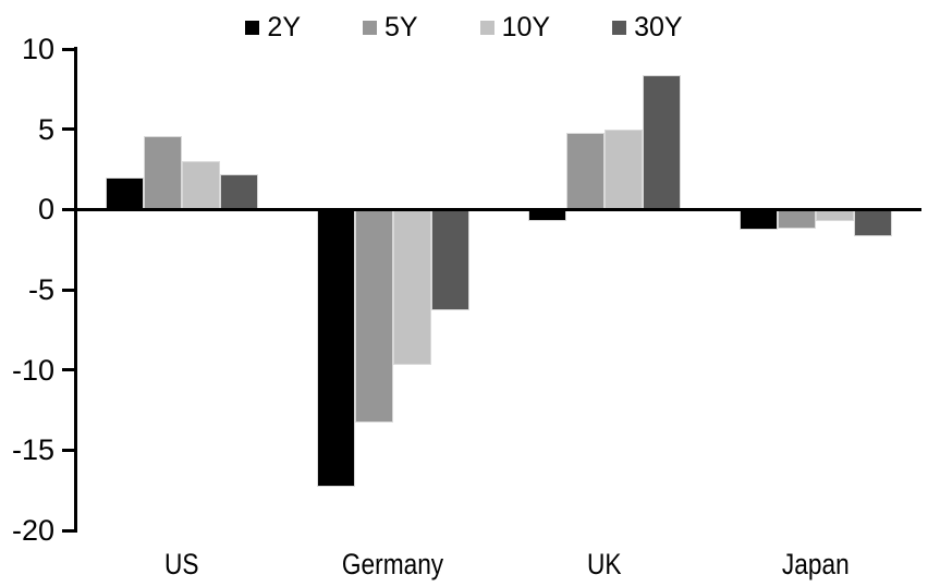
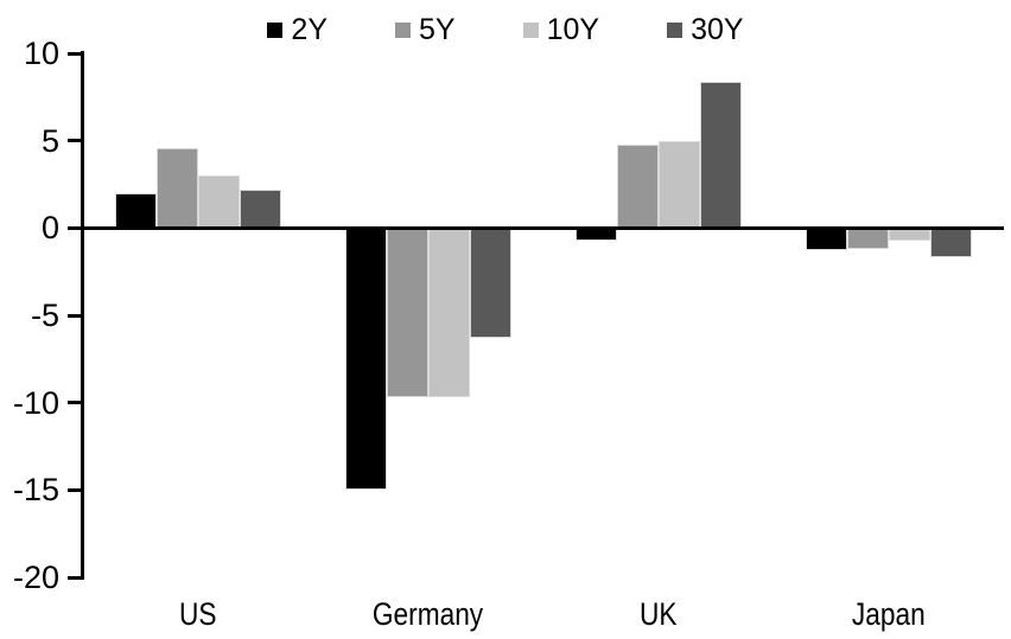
2Y/Germany: -17.3 -> -15.0
5Y/Germany: -13.3 -> -9.7
